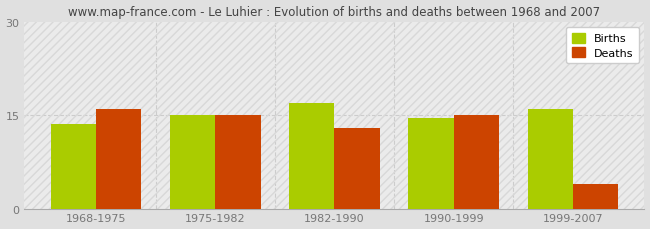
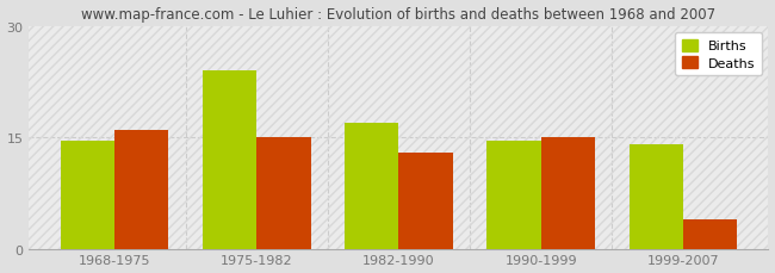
Births/1968-1975: 13.5 -> 14.6
Births/1975-1982: 15.0 -> 24.0
Births/1999-2007: 16.0 -> 14.0
